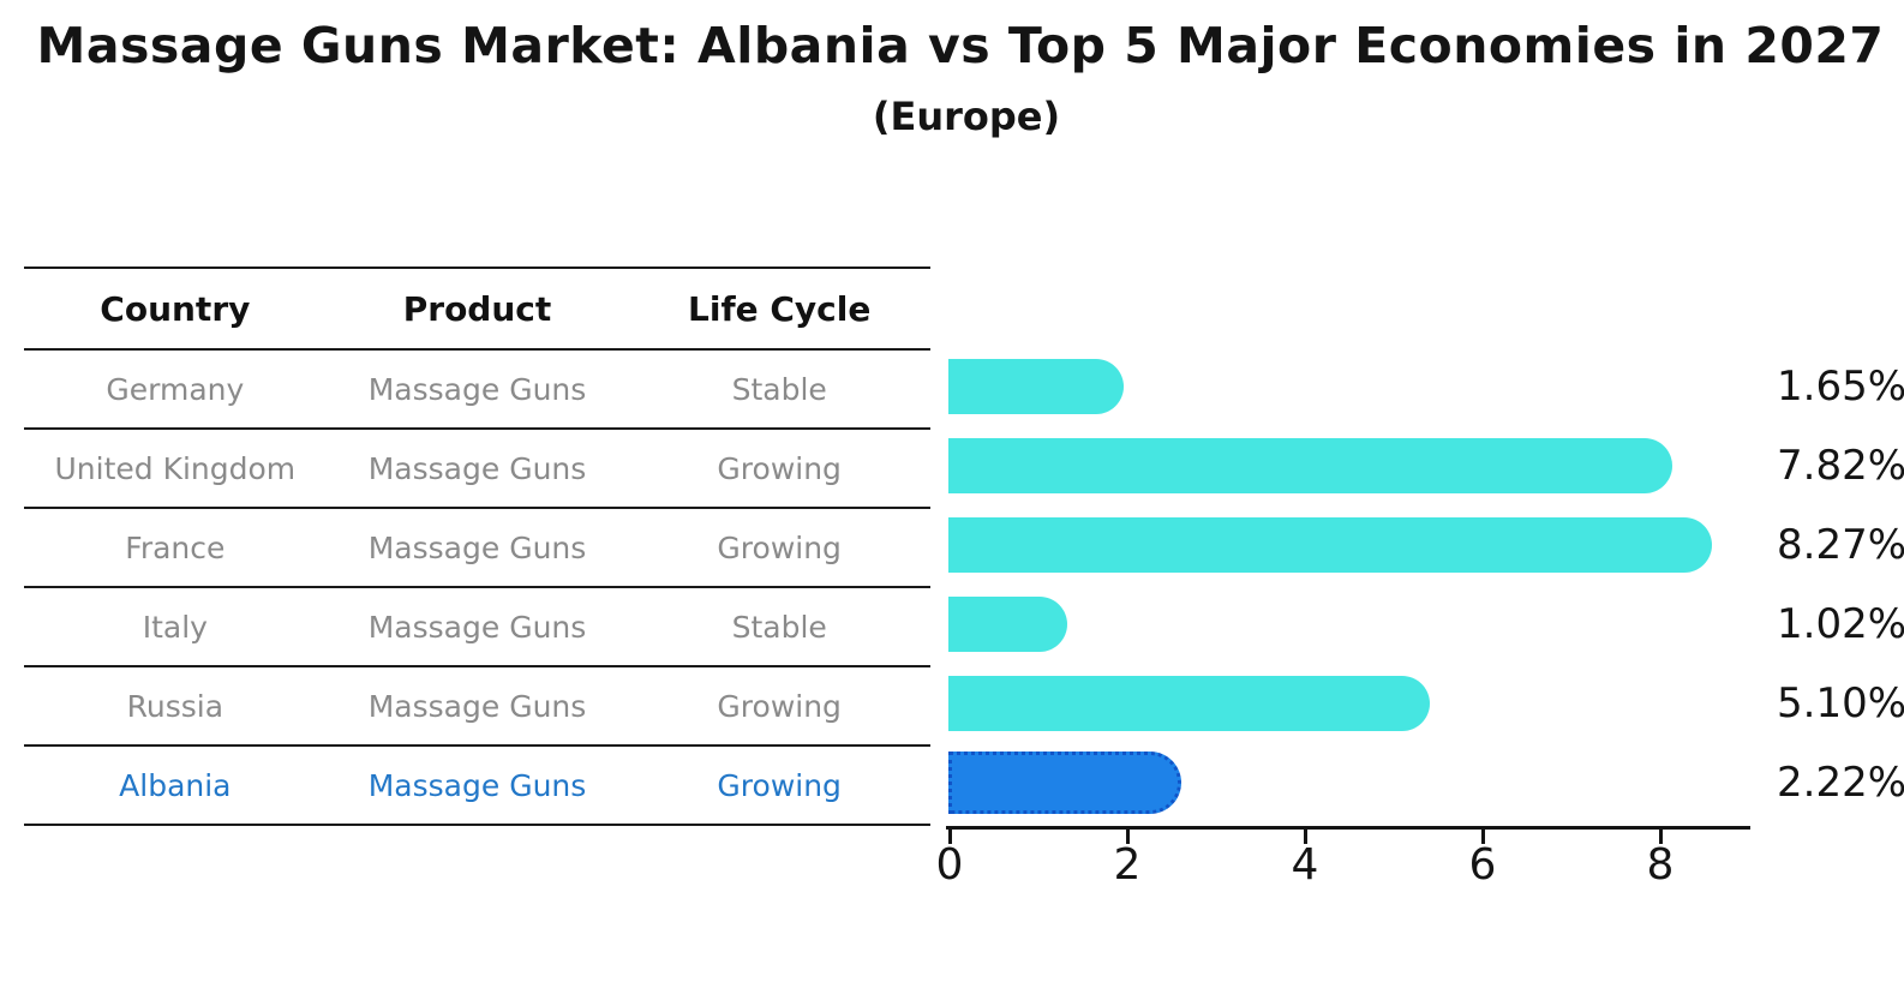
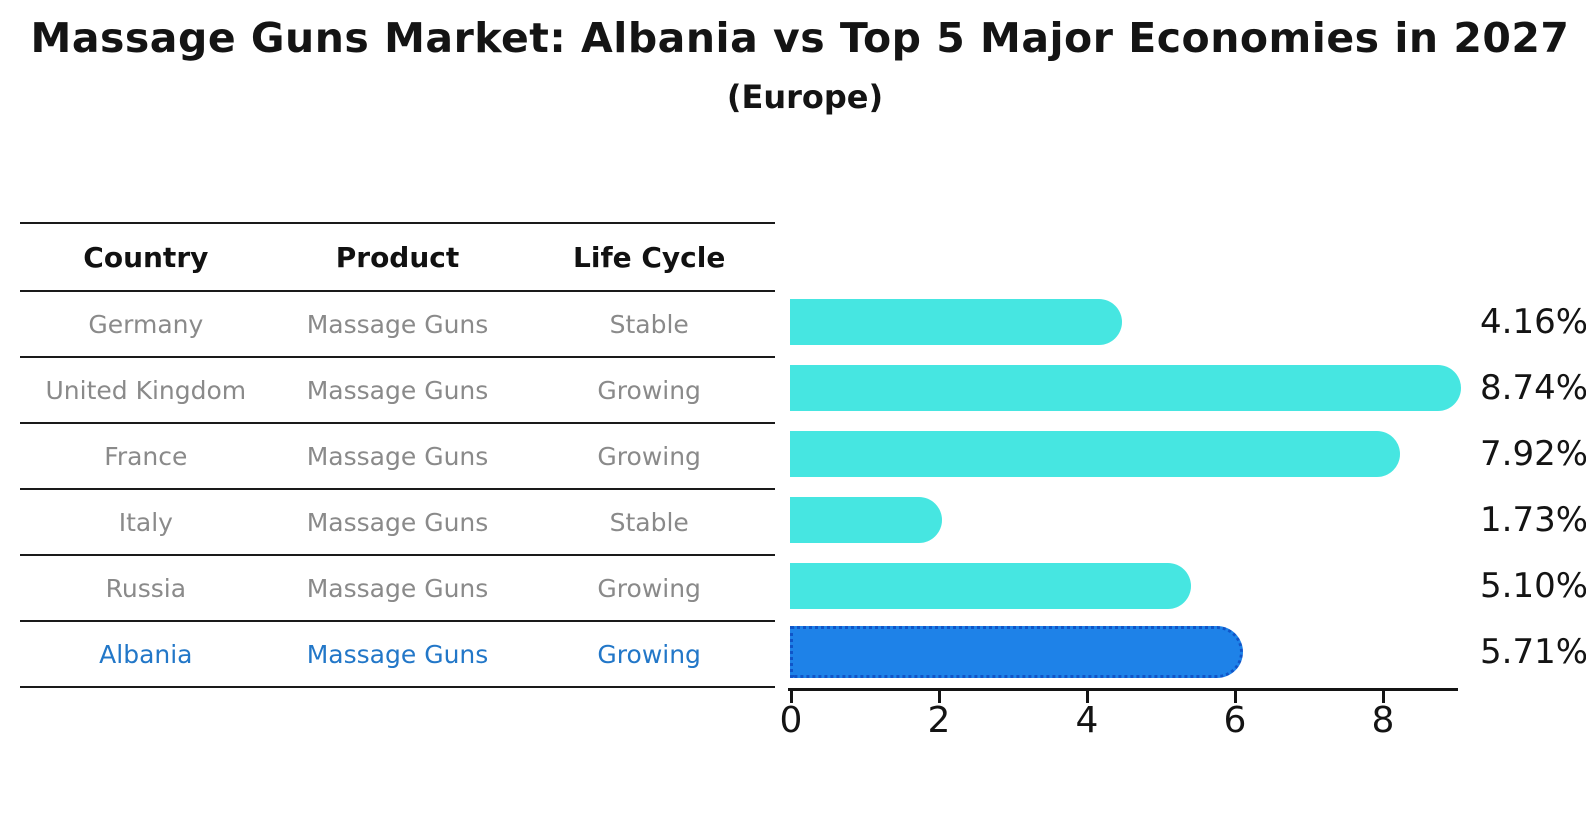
Germany: 1.65% -> 4.16%
United Kingdom: 7.82% -> 8.74%
France: 8.27% -> 7.92%
Italy: 1.02% -> 1.73%
Albania: 2.22% -> 5.71%
